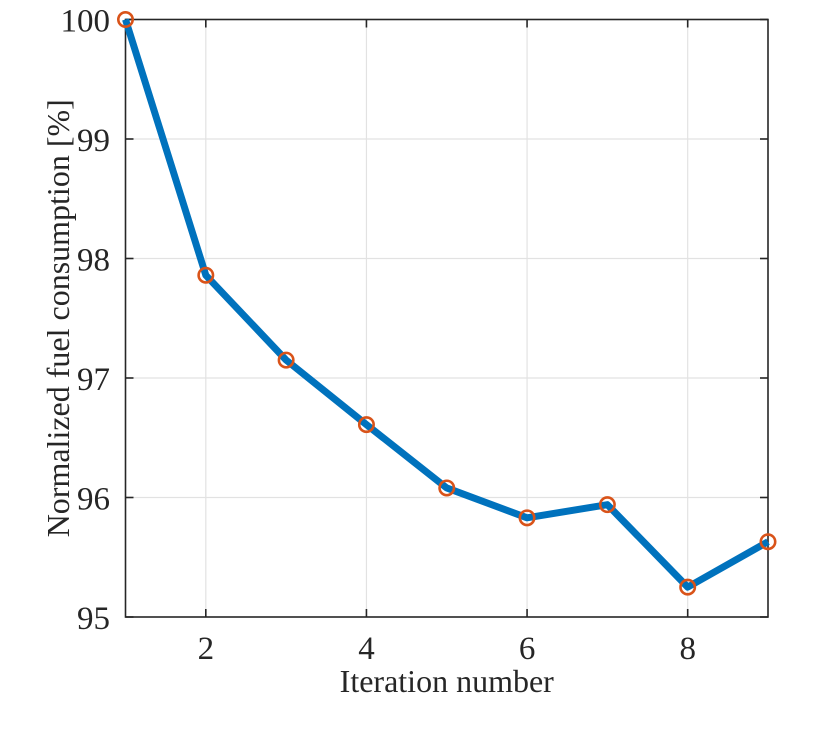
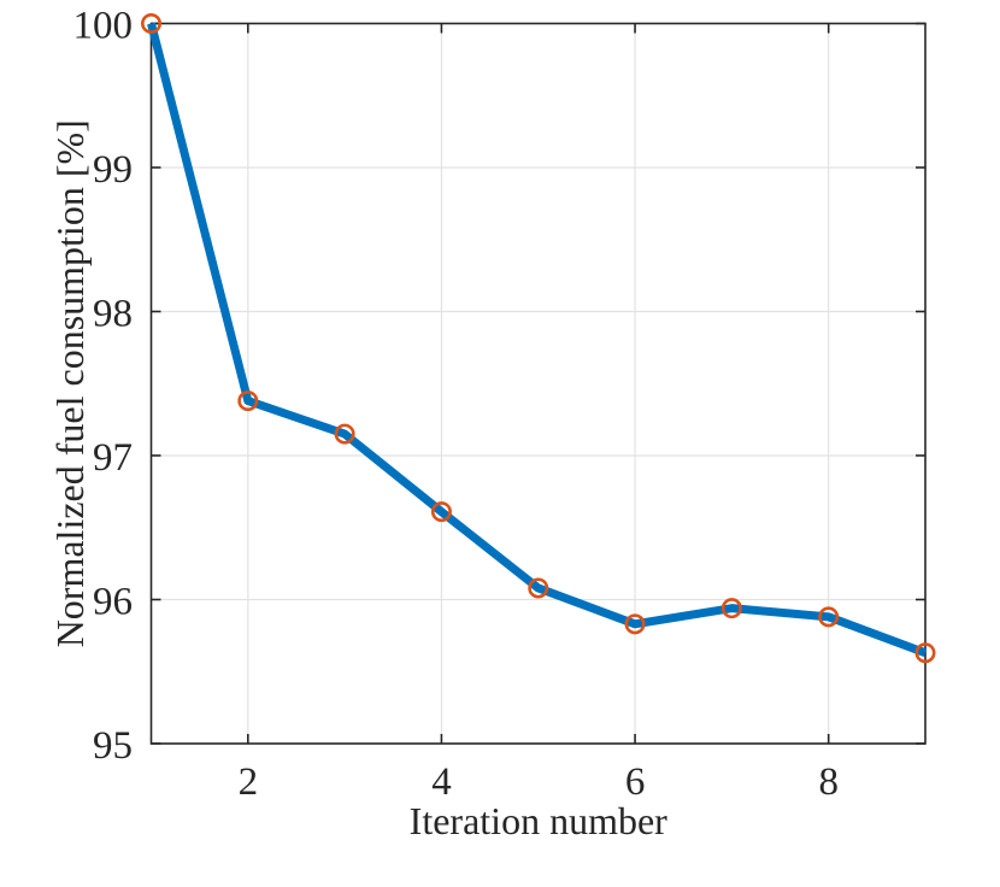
2: 97.86 -> 97.38
8: 95.25 -> 95.88
